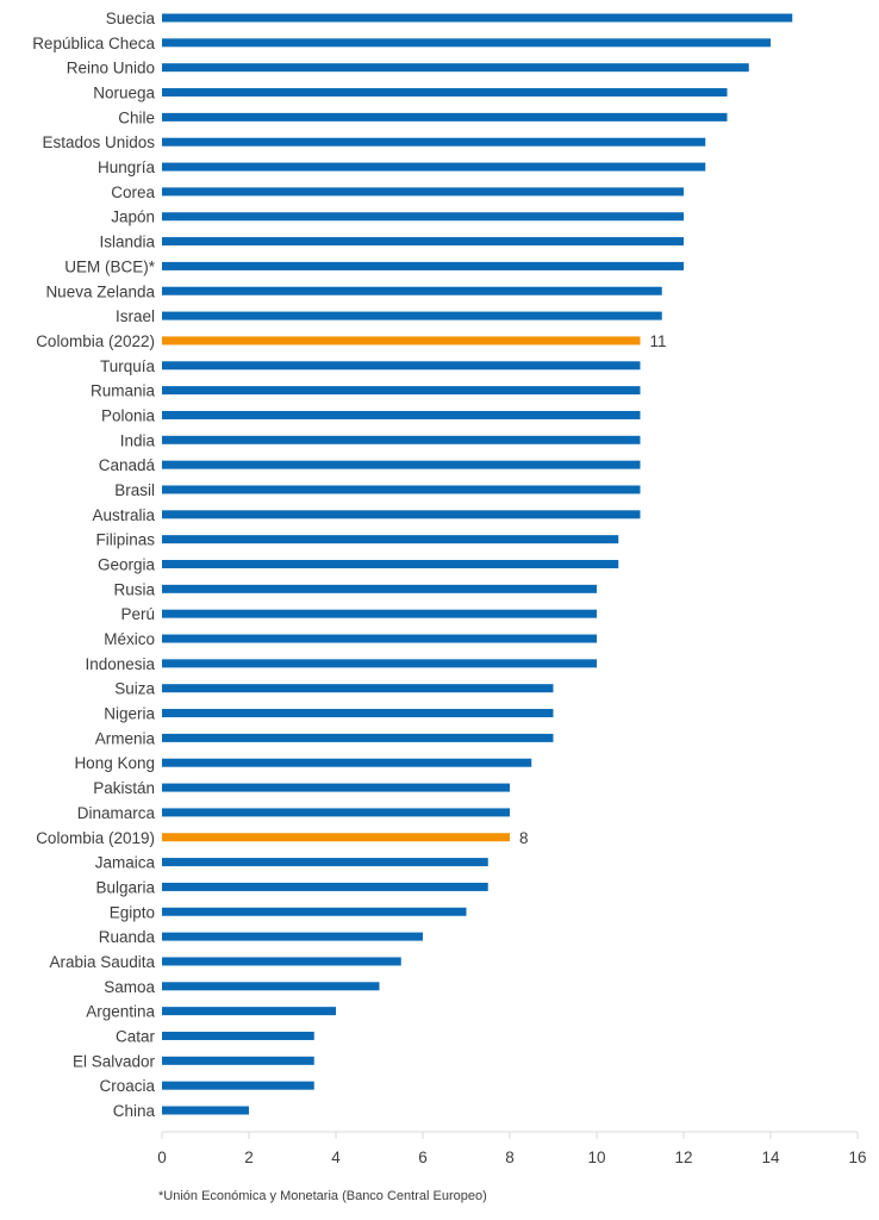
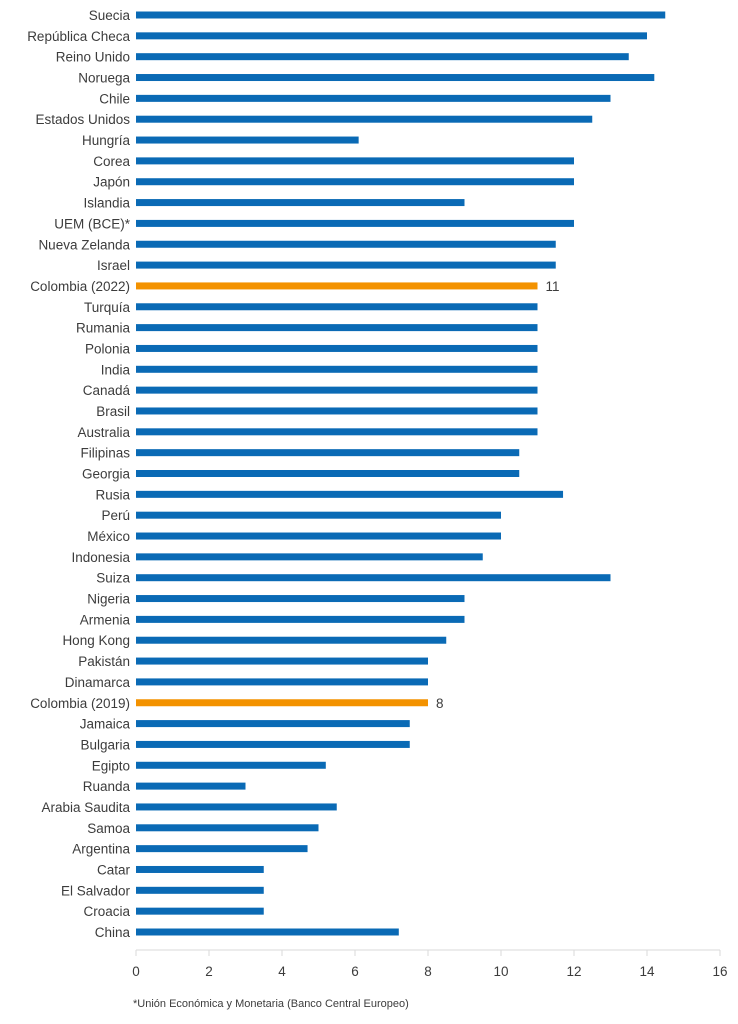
Noruega: 13.0 -> 14.2
Hungría: 12.5 -> 6.1
Islandia: 12.0 -> 9.0
Rusia: 10.0 -> 11.7
Indonesia: 10.0 -> 9.5
Suiza: 9.0 -> 13.0
Egipto: 7.0 -> 5.2
Ruanda: 6.0 -> 3.0
Argentina: 4.0 -> 4.7
China: 2.0 -> 7.2
